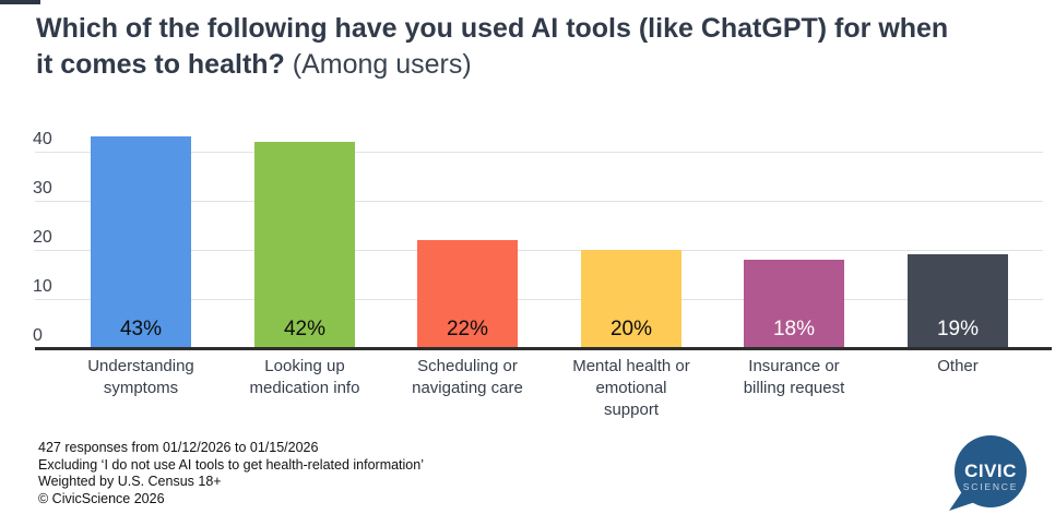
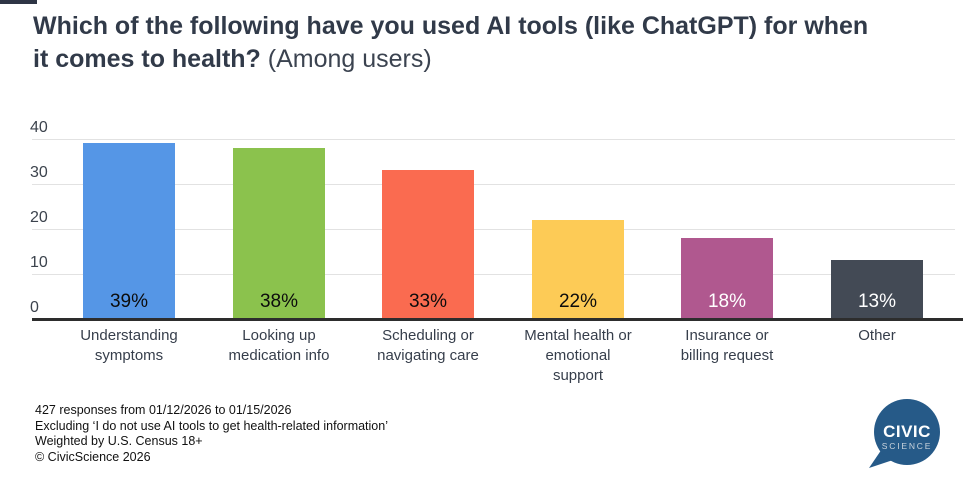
Understanding symptoms: 43% -> 39%
Looking up medication info: 42% -> 38%
Scheduling or navigating care: 22% -> 33%
Mental health or emotional support: 20% -> 22%
Other: 19% -> 13%
